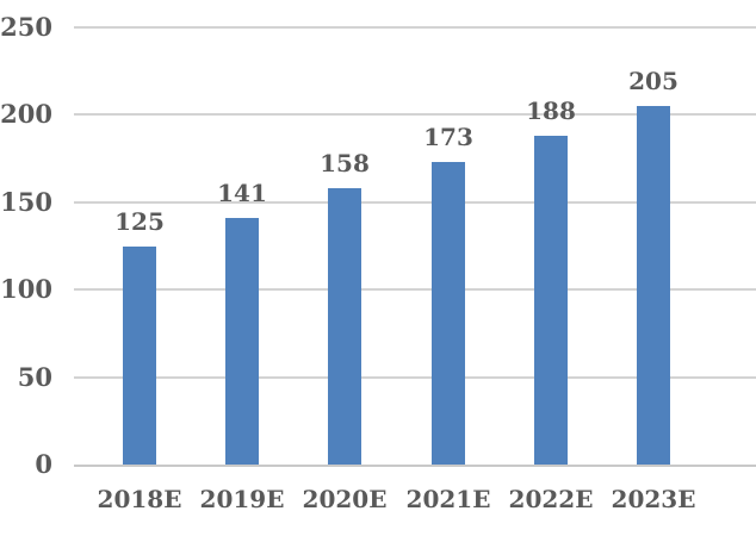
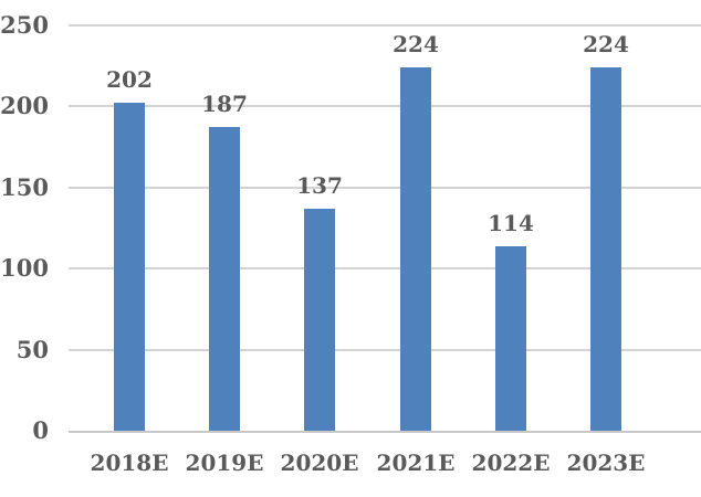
2018E: 125 -> 202
2019E: 141 -> 187
2020E: 158 -> 137
2021E: 173 -> 224
2022E: 188 -> 114
2023E: 205 -> 224
